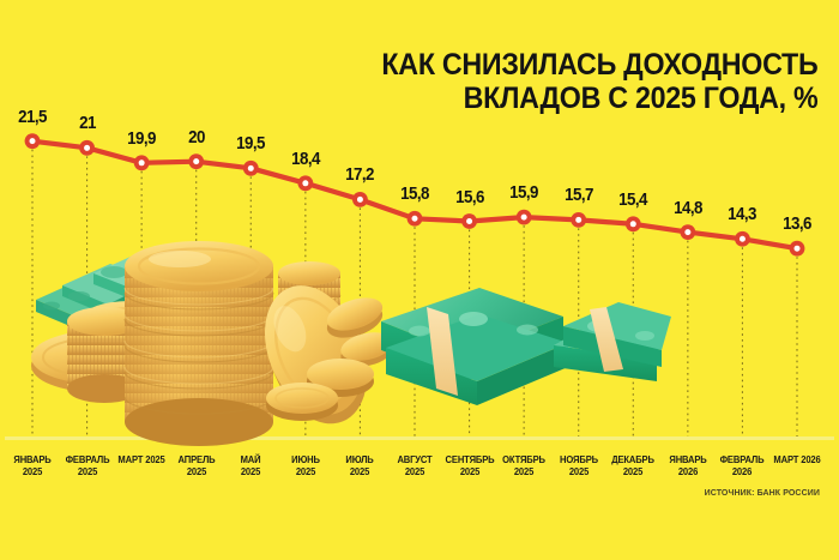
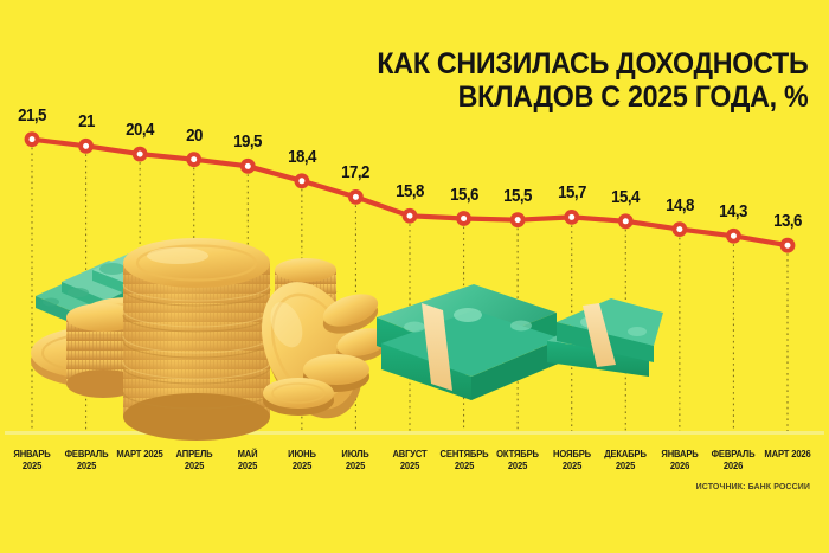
МАРТ 2025: 19,9 -> 20,4
ОКТЯБРЬ 2025: 15,9 -> 15,5
